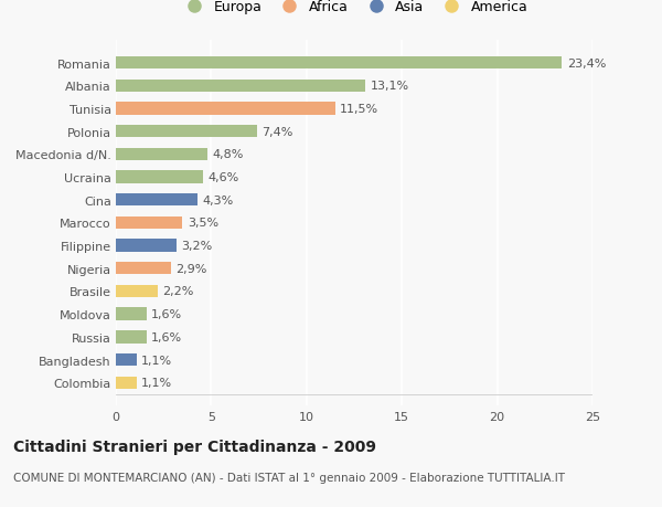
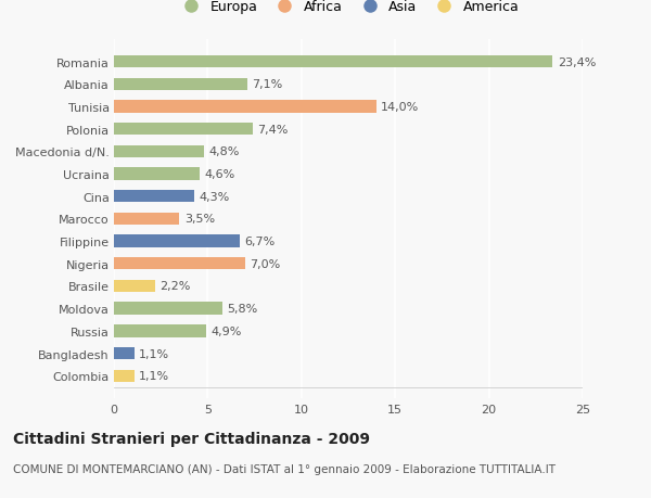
Albania: 13,1% -> 7,1%
Tunisia: 11,5% -> 14,0%
Filippine: 3,2% -> 6,7%
Nigeria: 2,9% -> 7,0%
Moldova: 1,6% -> 5,8%
Russia: 1,6% -> 4,9%
